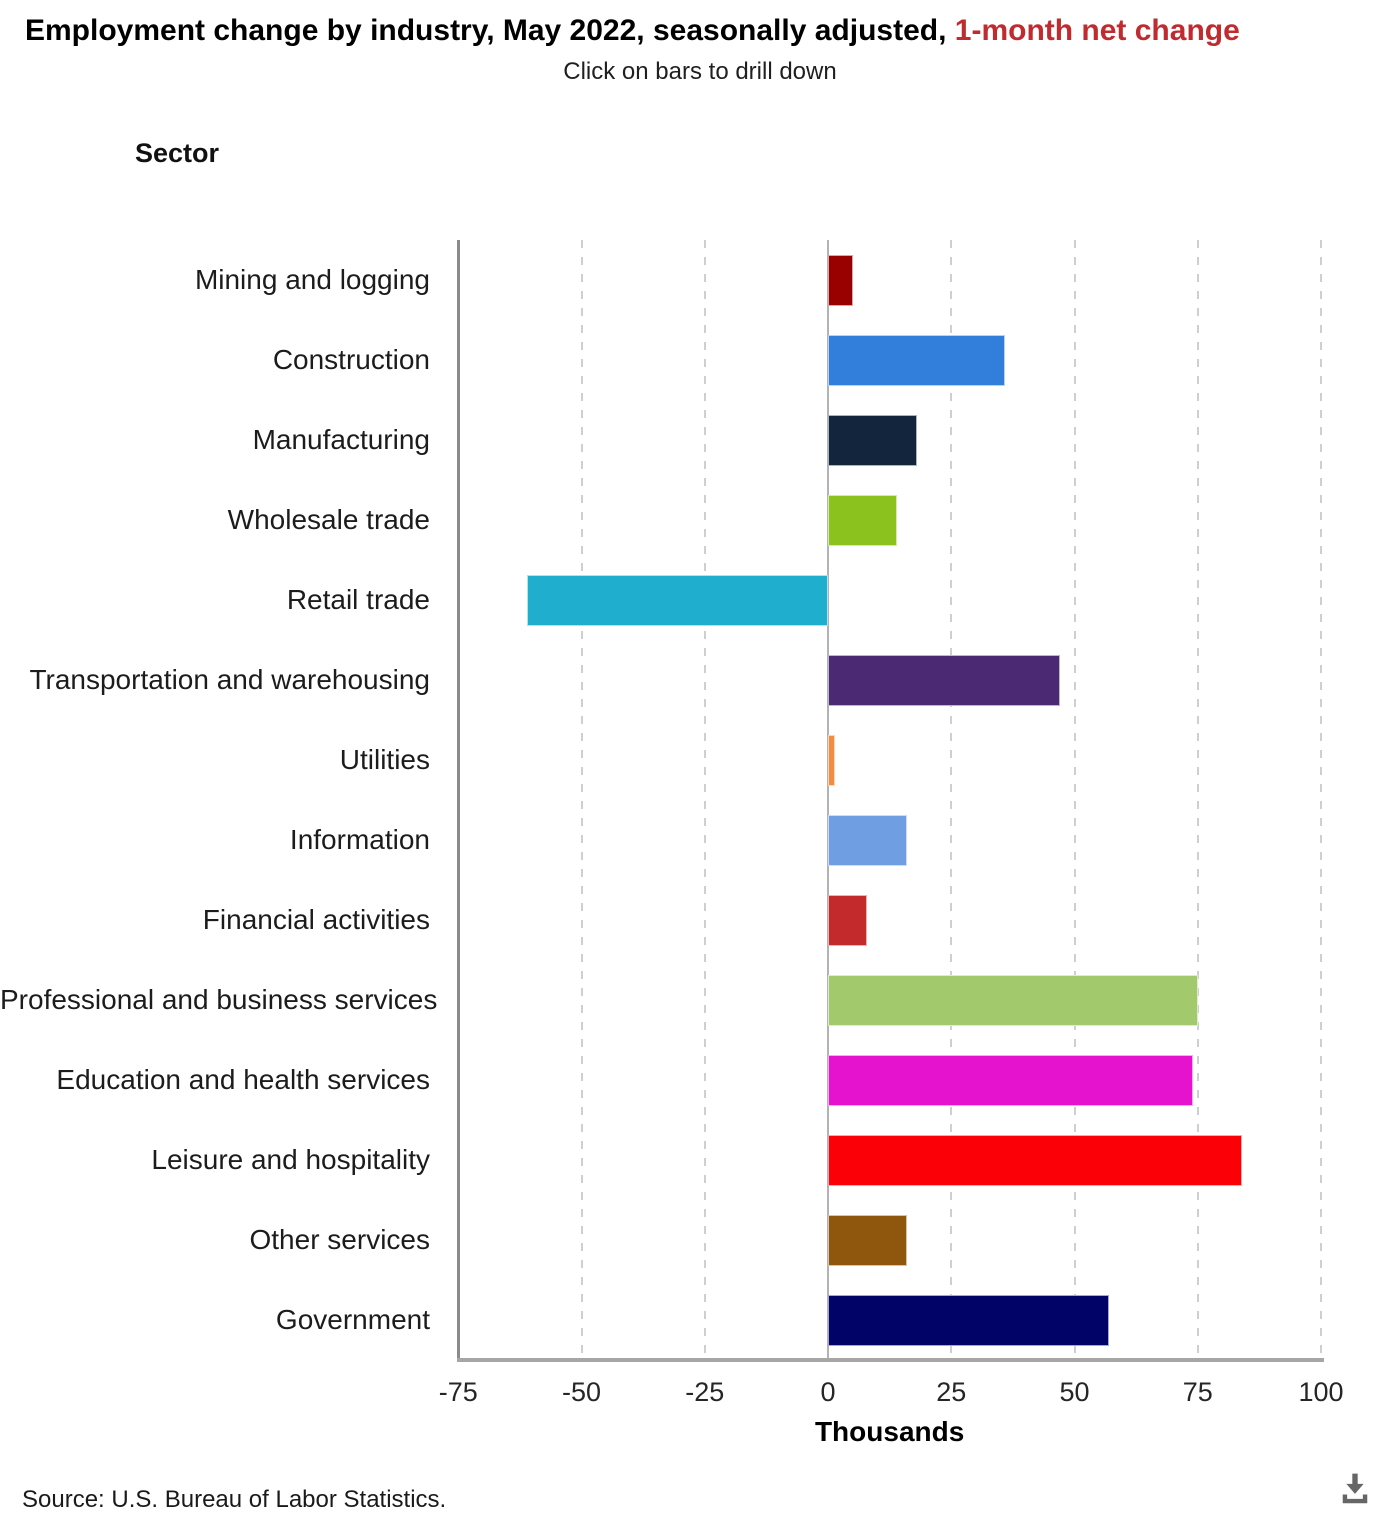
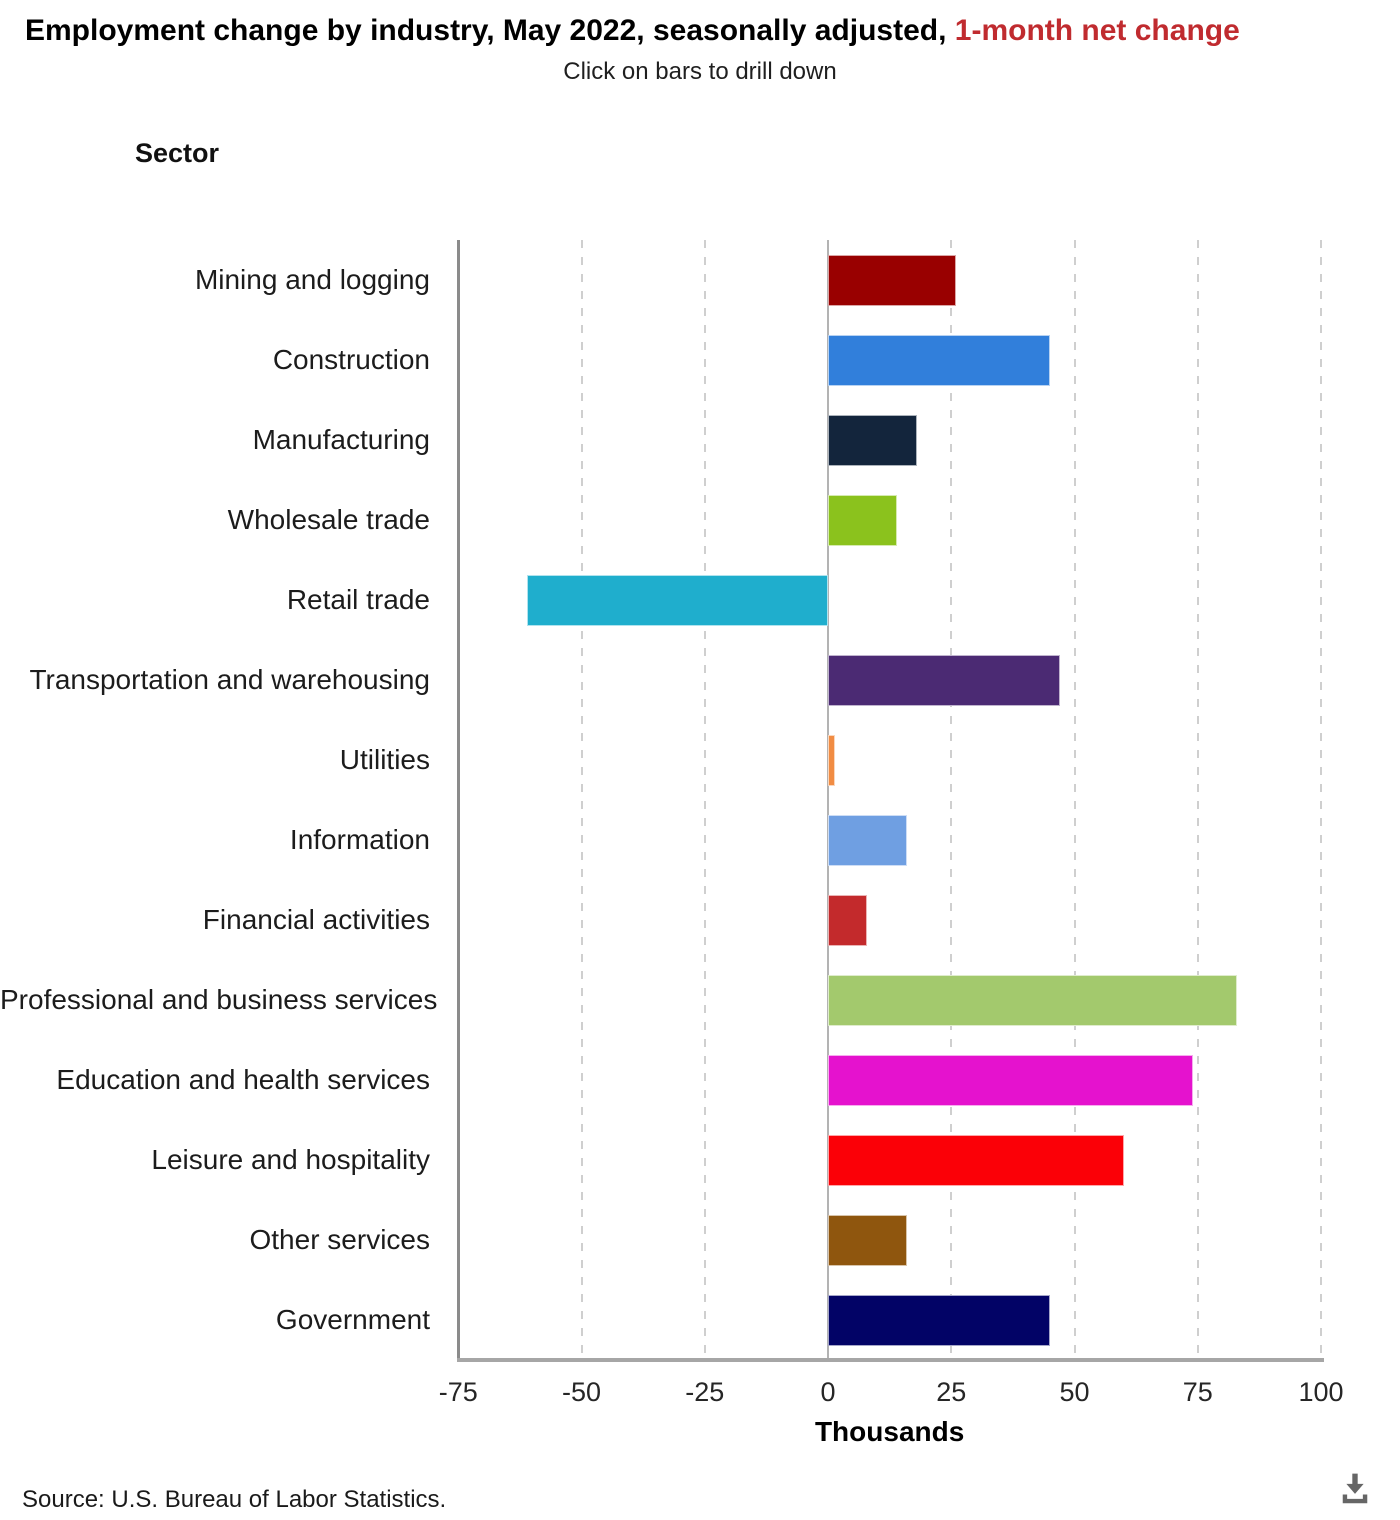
Mining and logging: 5 -> 26
Construction: 36 -> 45
Professional and business services: 75 -> 83
Leisure and hospitality: 84 -> 60
Government: 57 -> 45
